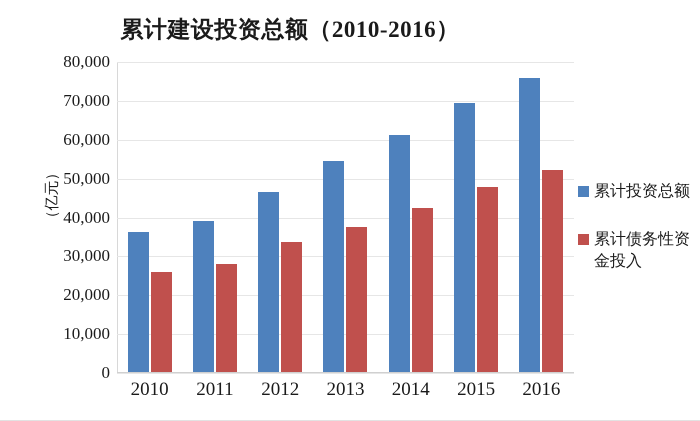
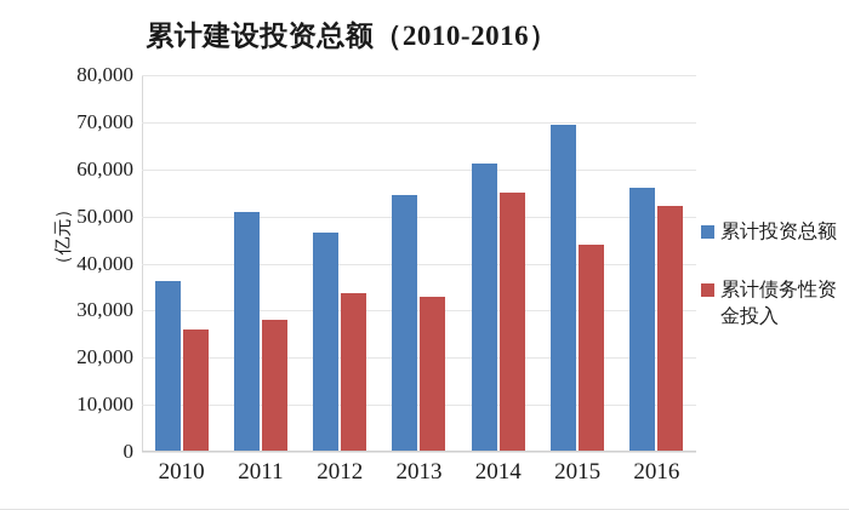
累计投资总额/2011: 39000 -> 51000
累计债务性资金投入/2013: 38000 -> 33000
累计债务性资金投入/2014: 42000 -> 55000
累计债务性资金投入/2015: 48000 -> 44000
累计投资总额/2016: 76000 -> 56000
